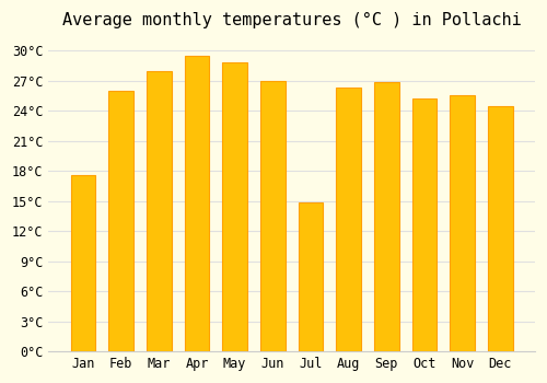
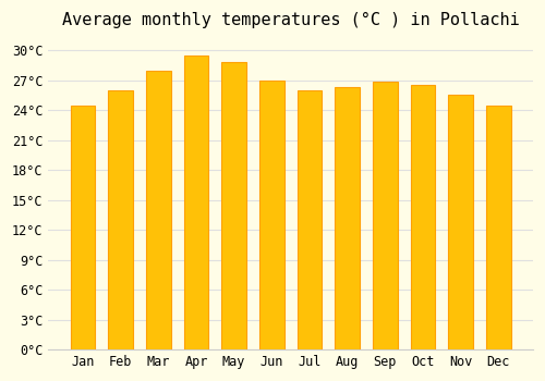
Jan: 17.6°C -> 24.5°C
Jul: 14.8°C -> 26.0°C
Oct: 25.2°C -> 26.5°C
